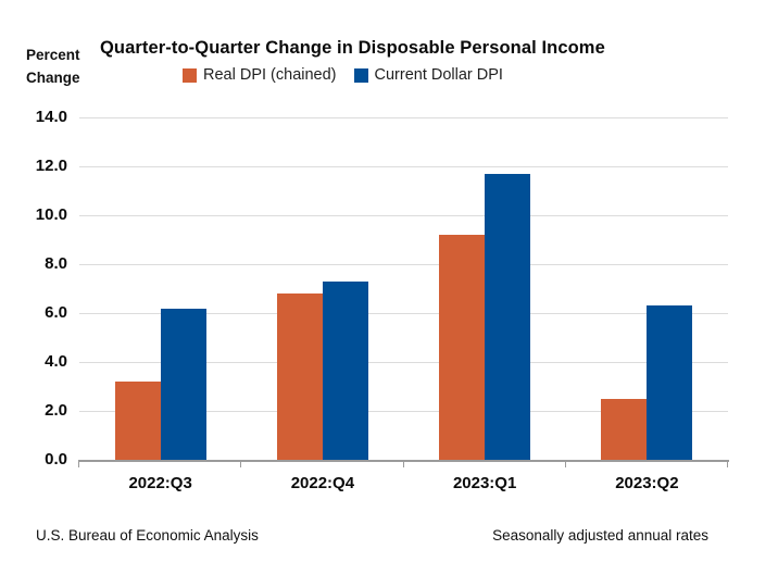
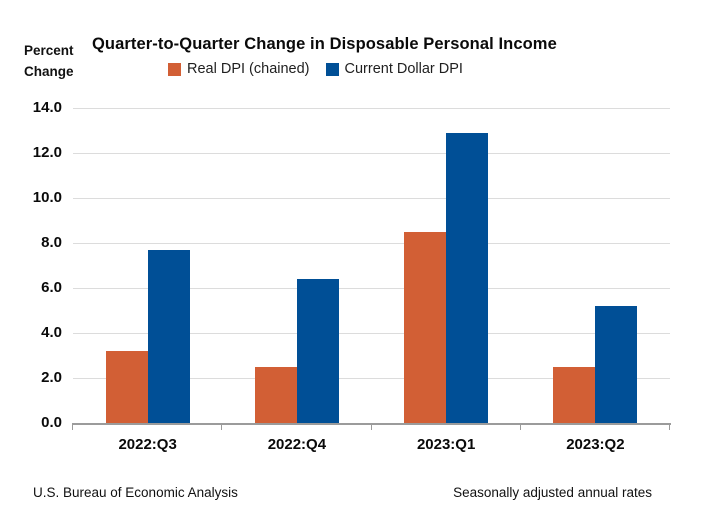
Current Dollar DPI/2022:Q3: 6.2 -> 7.7
Real DPI (chained)/2022:Q4: 6.8 -> 2.5
Current Dollar DPI/2022:Q4: 7.3 -> 6.4
Real DPI (chained)/2023:Q1: 9.2 -> 8.5
Current Dollar DPI/2023:Q1: 11.7 -> 12.9
Current Dollar DPI/2023:Q2: 6.3 -> 5.2
